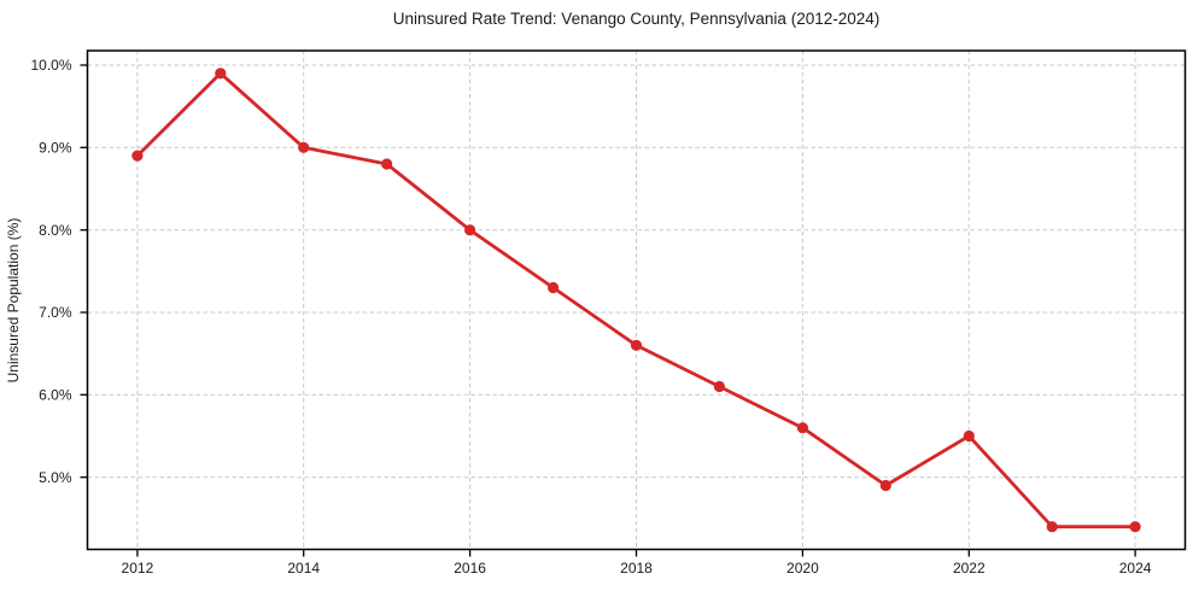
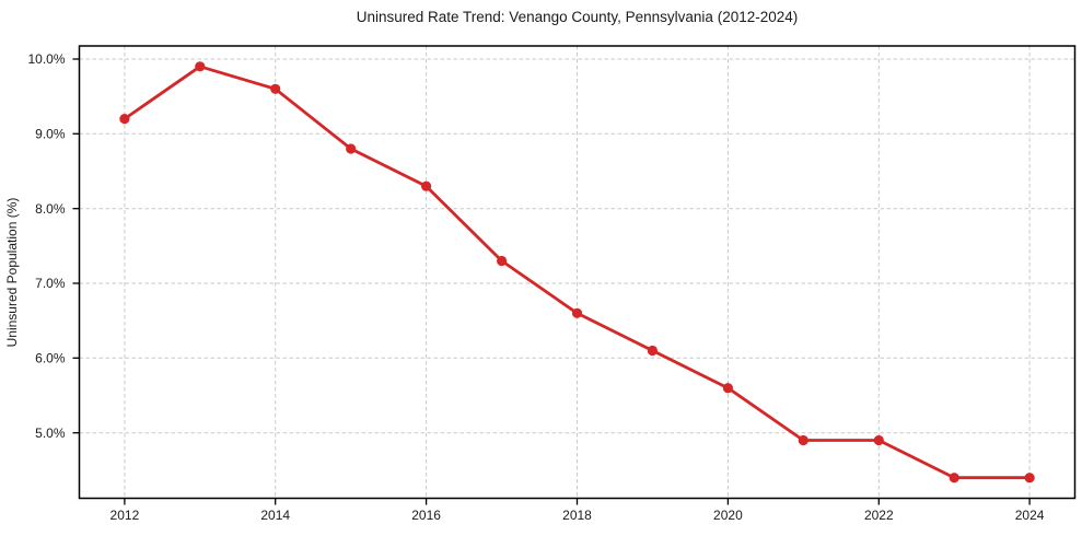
2012: 8.9% -> 9.2%
2014: 9.0% -> 9.6%
2016: 8.0% -> 8.3%
2022: 5.5% -> 4.9%
